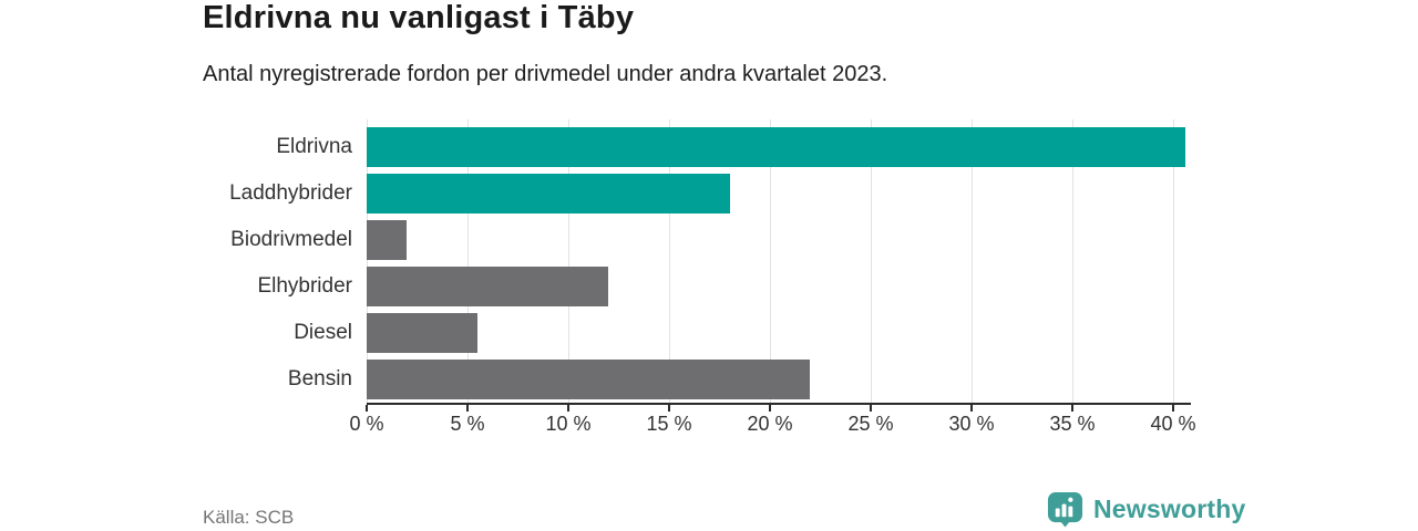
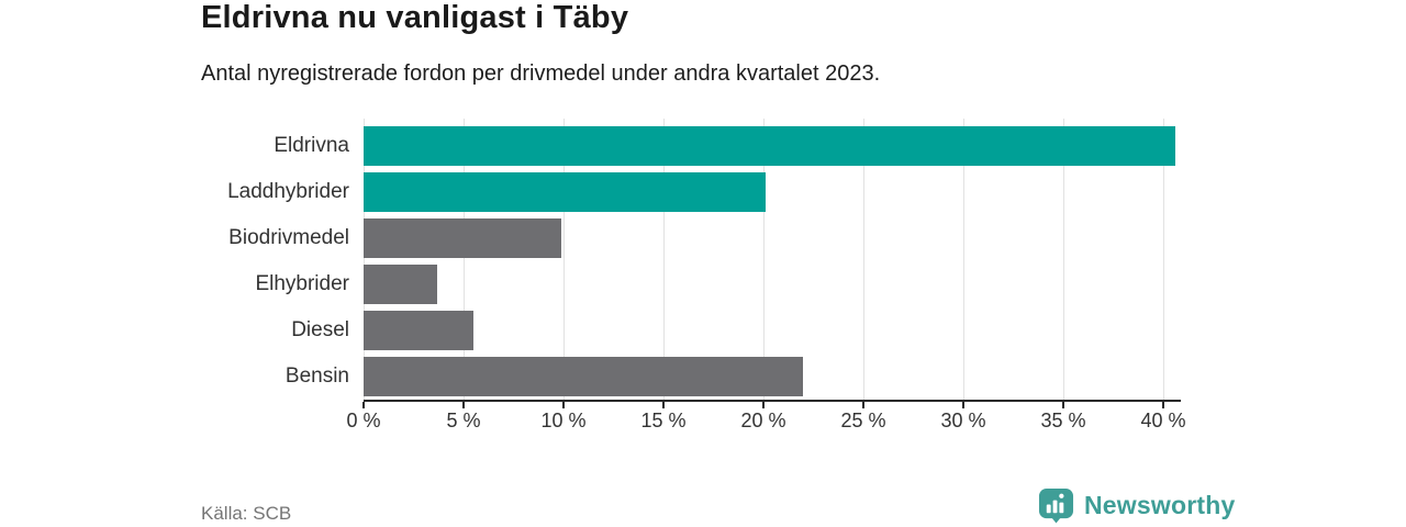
Laddhybrider: 18.0% -> 20.1%
Biodrivmedel: 2.0% -> 9.9%
Elhybrider: 12.0% -> 3.7%
